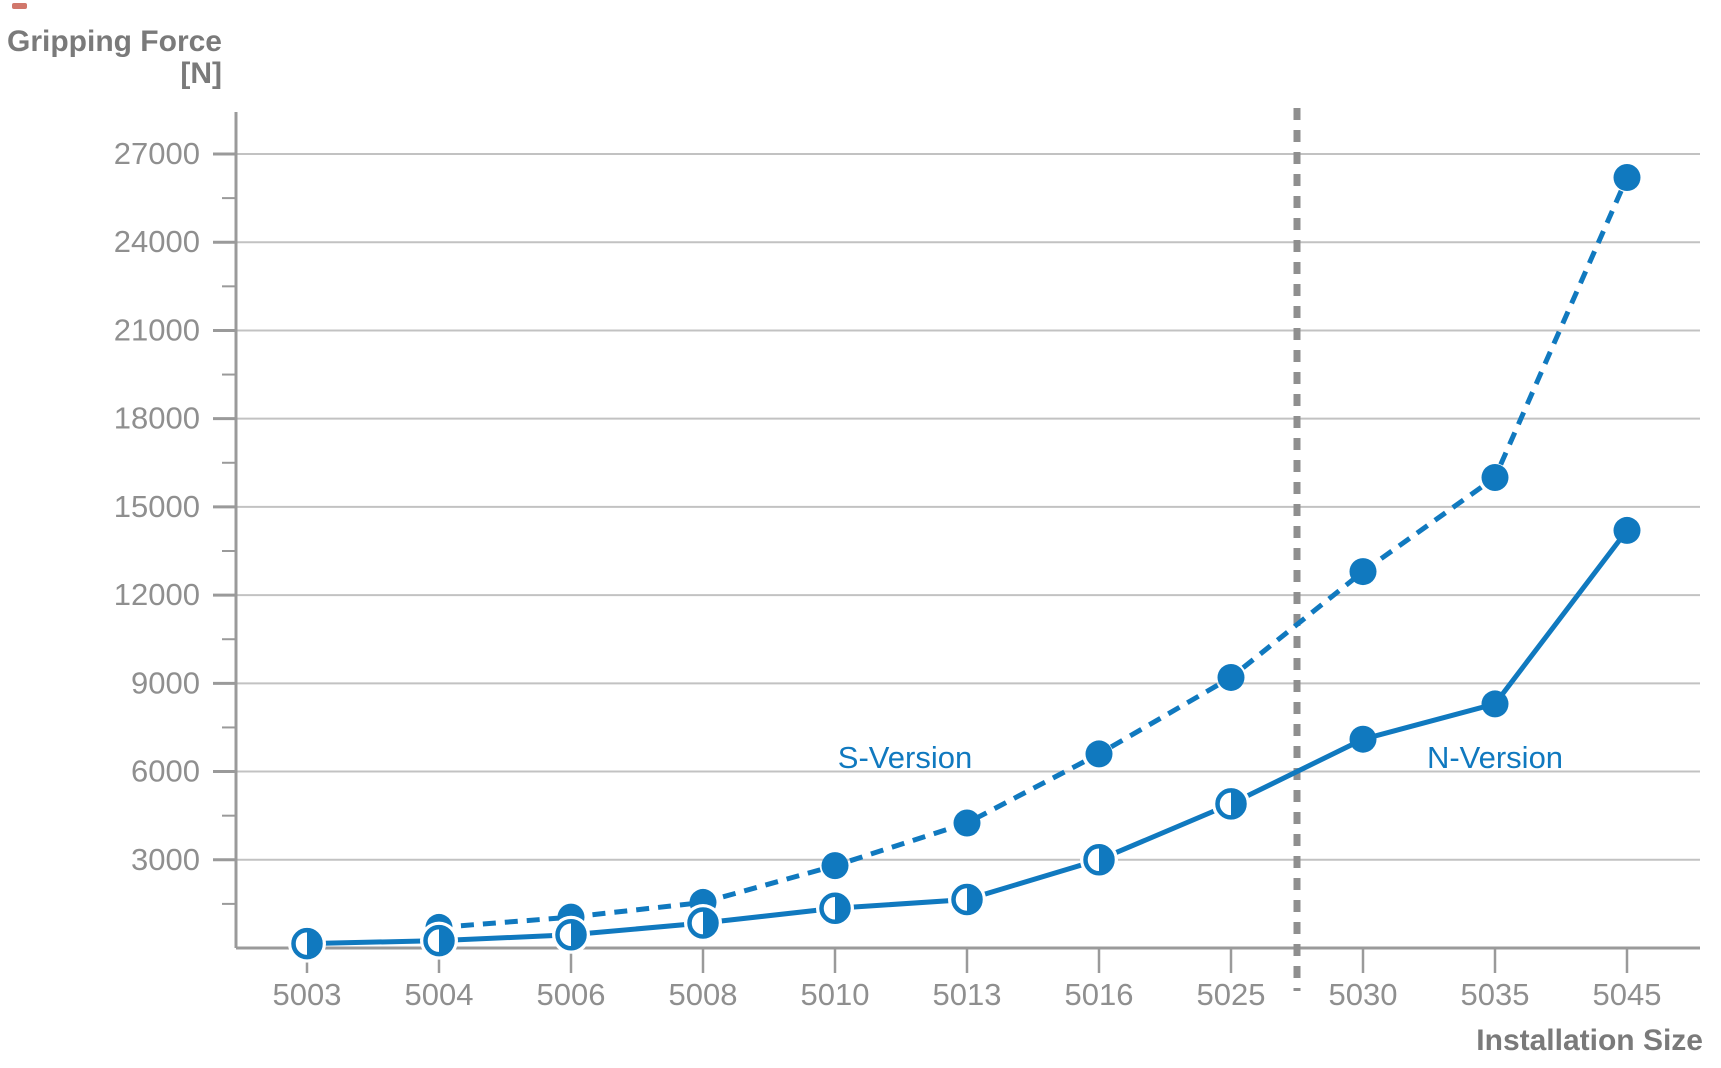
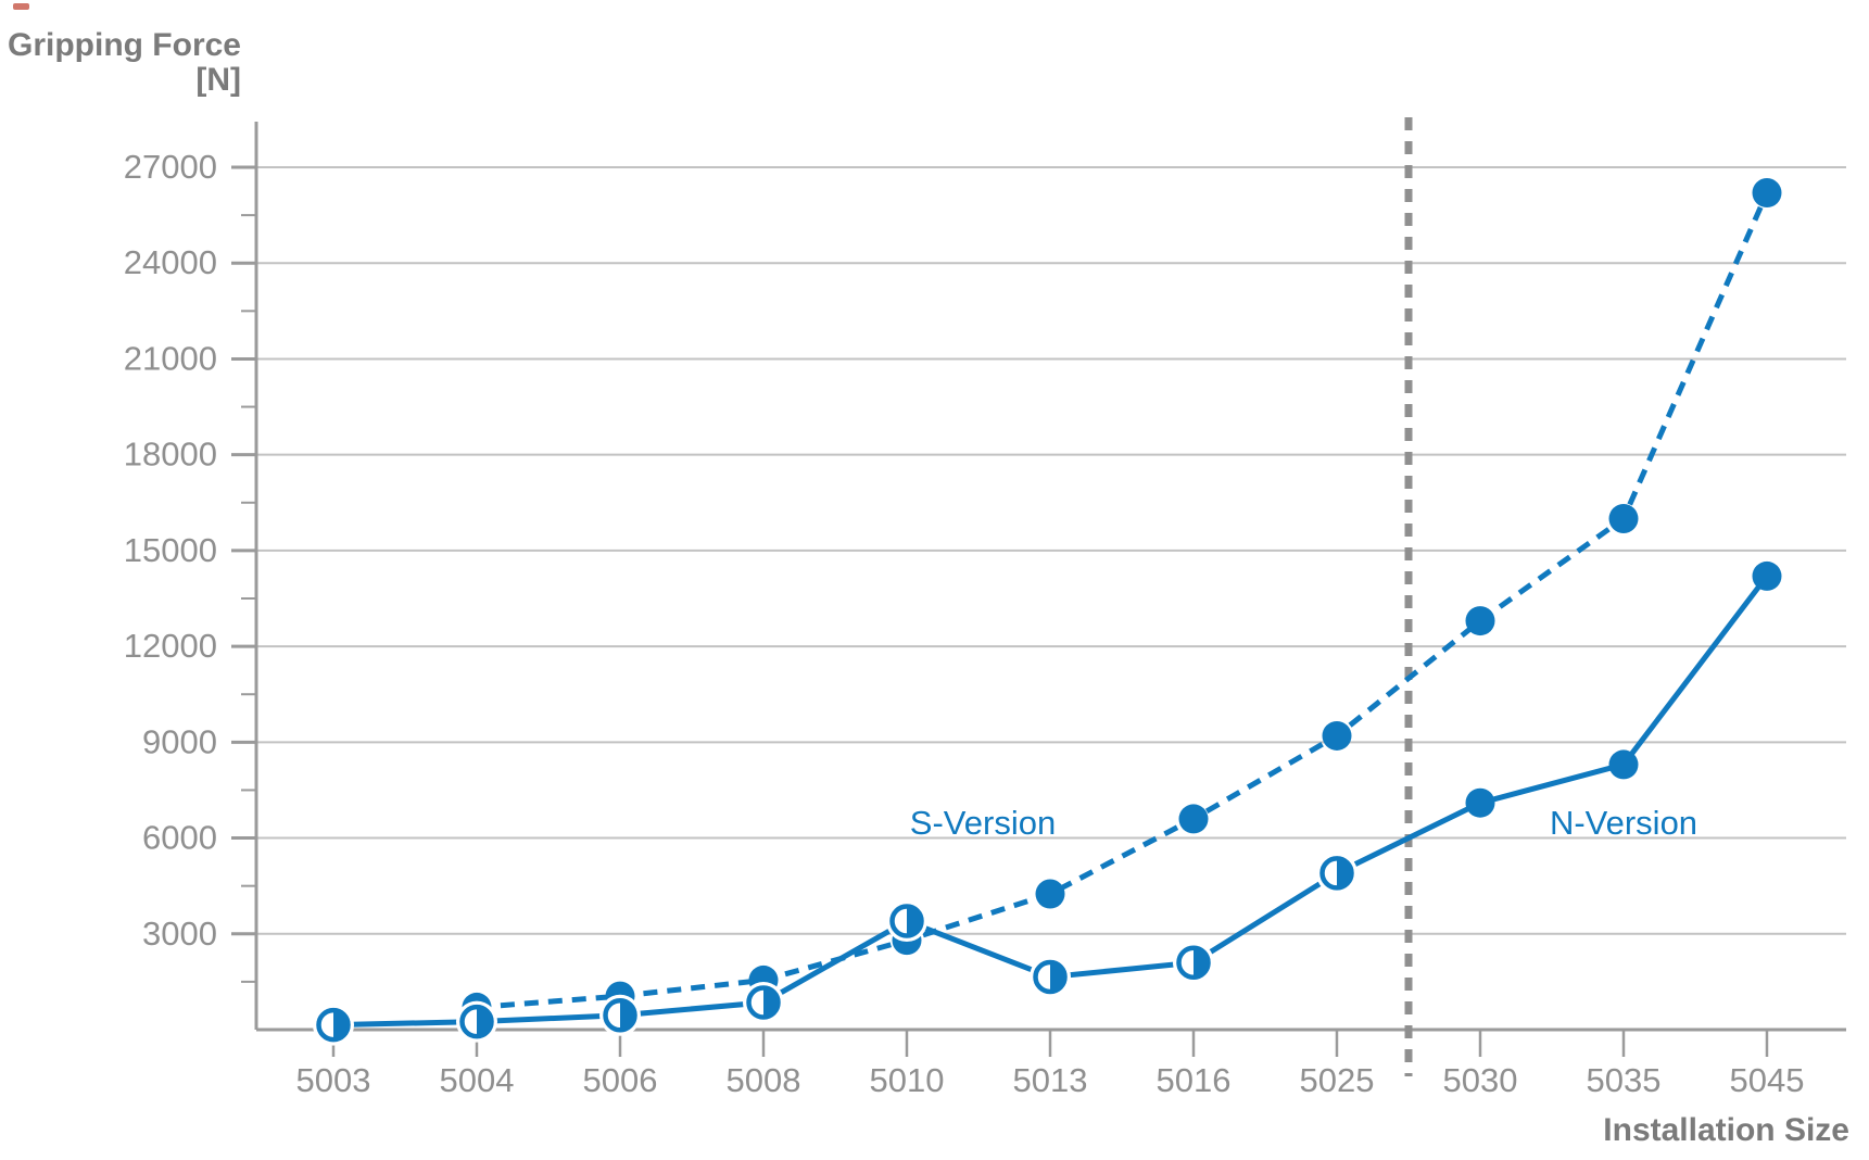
N-Version/5010: 1400 -> 3400
N-Version/5016: 3000 -> 2100
